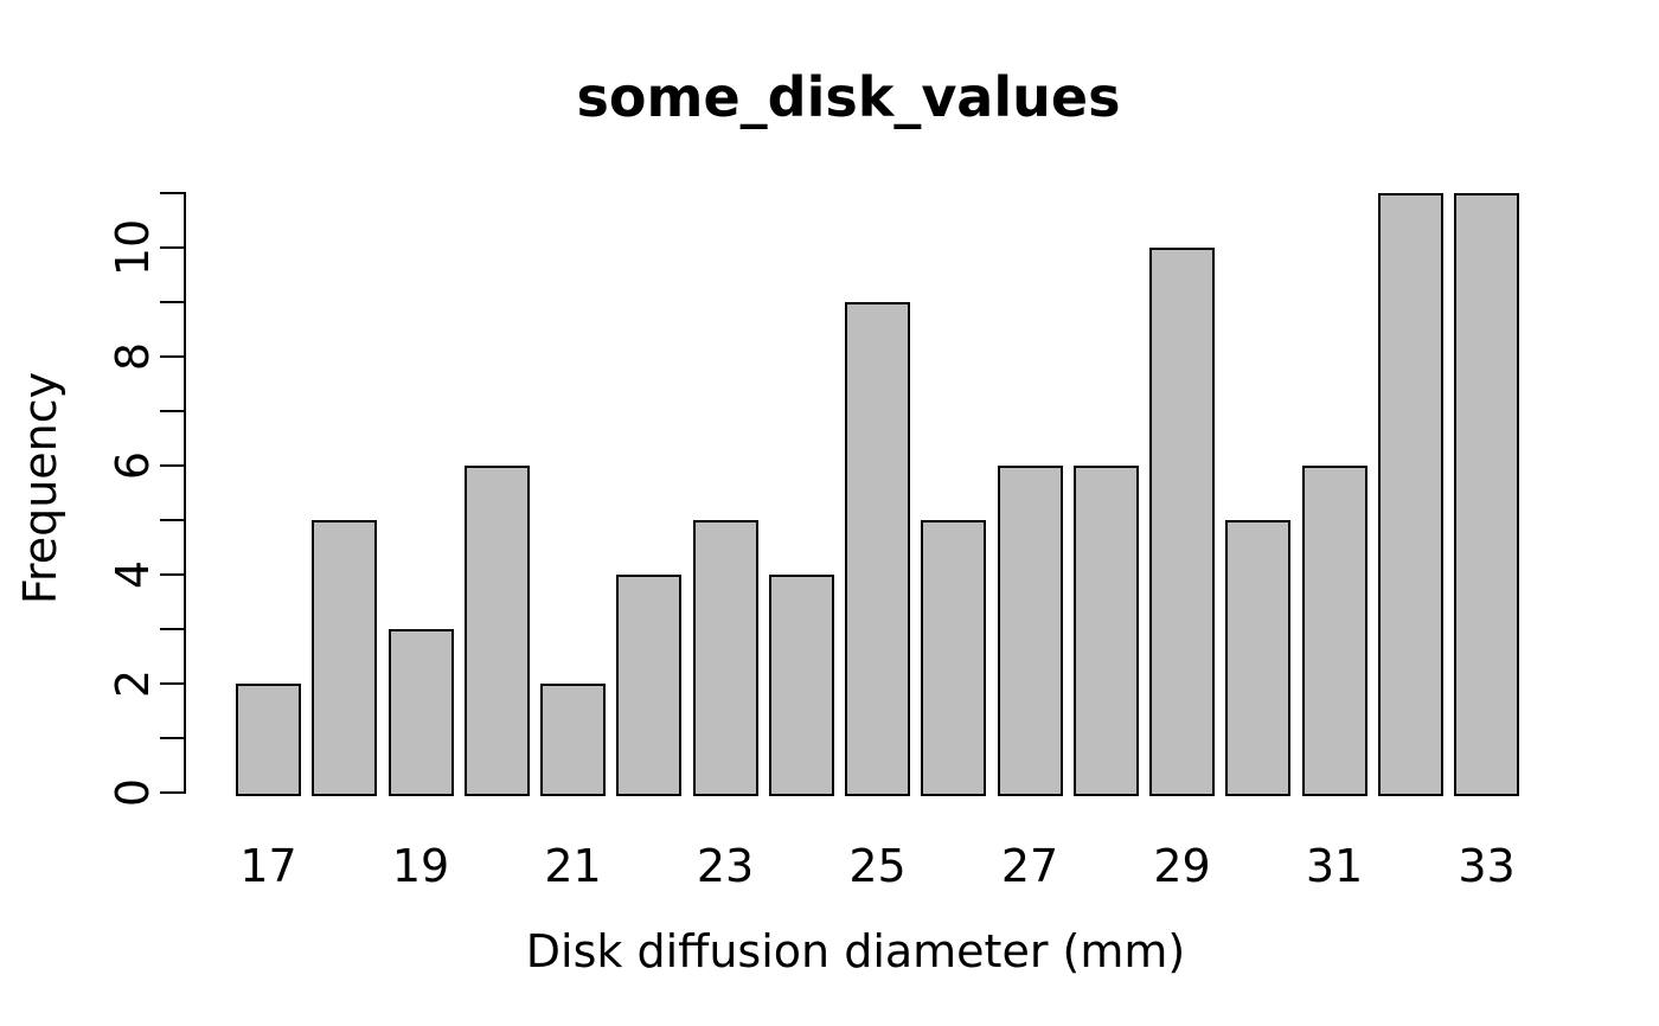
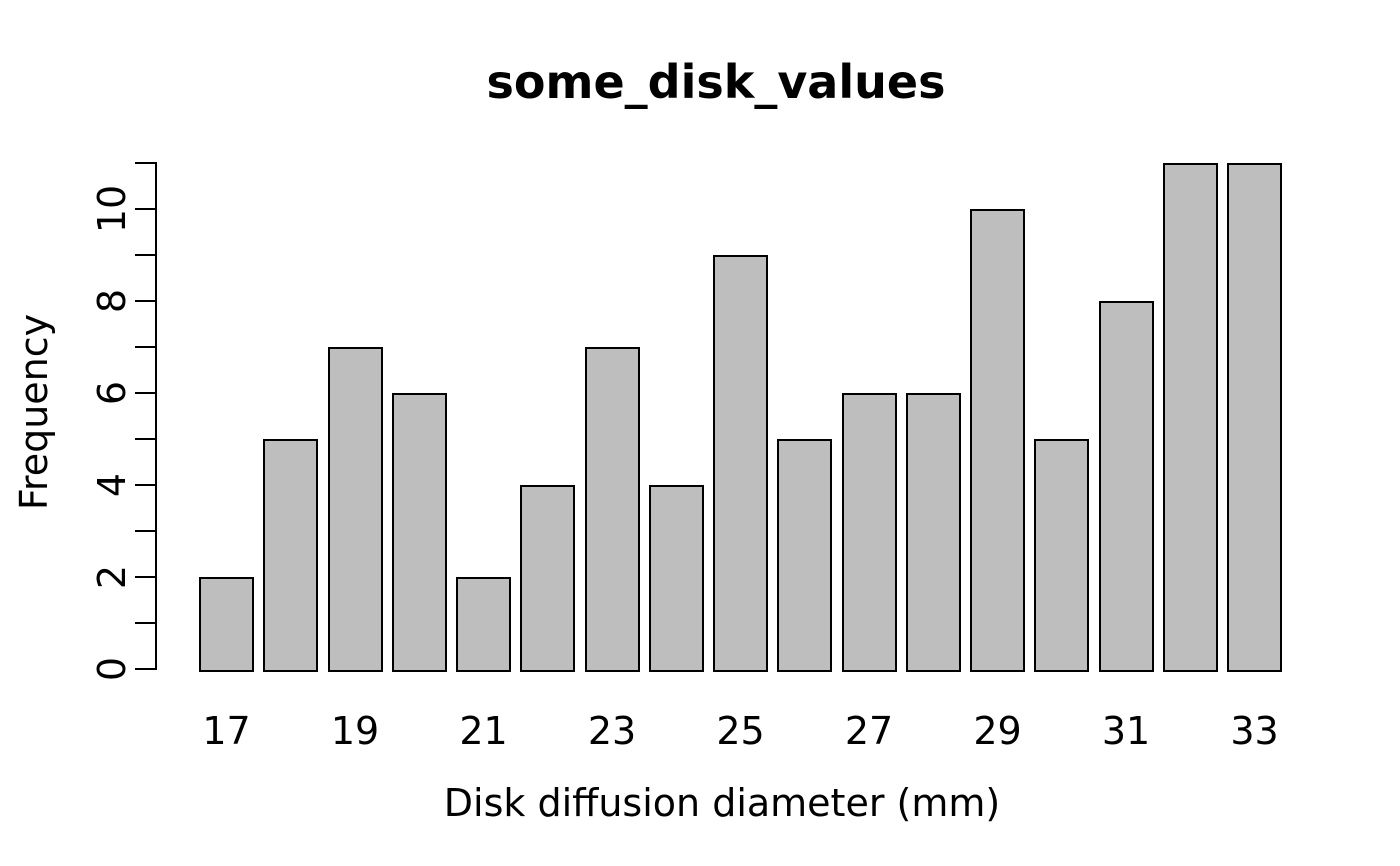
19: 3 -> 7
23: 5 -> 7
31: 6 -> 8
